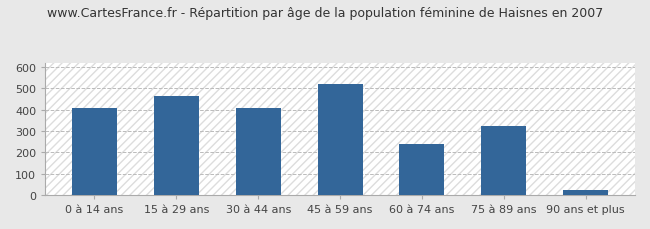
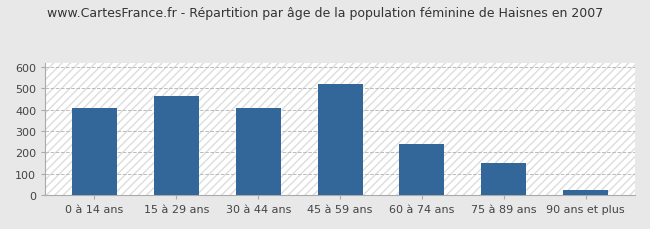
75 à 89 ans: 325 -> 152
